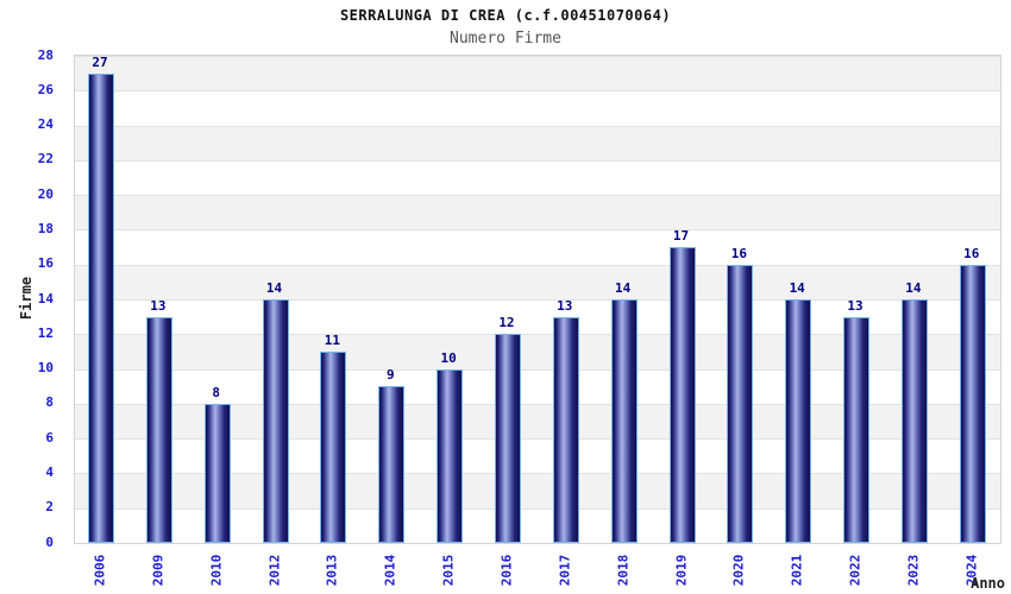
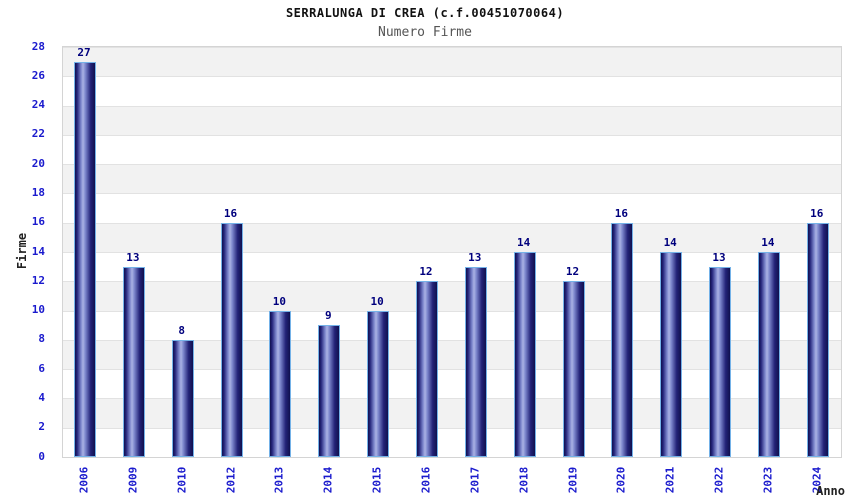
2012: 14 -> 16
2013: 11 -> 10
2019: 17 -> 12
